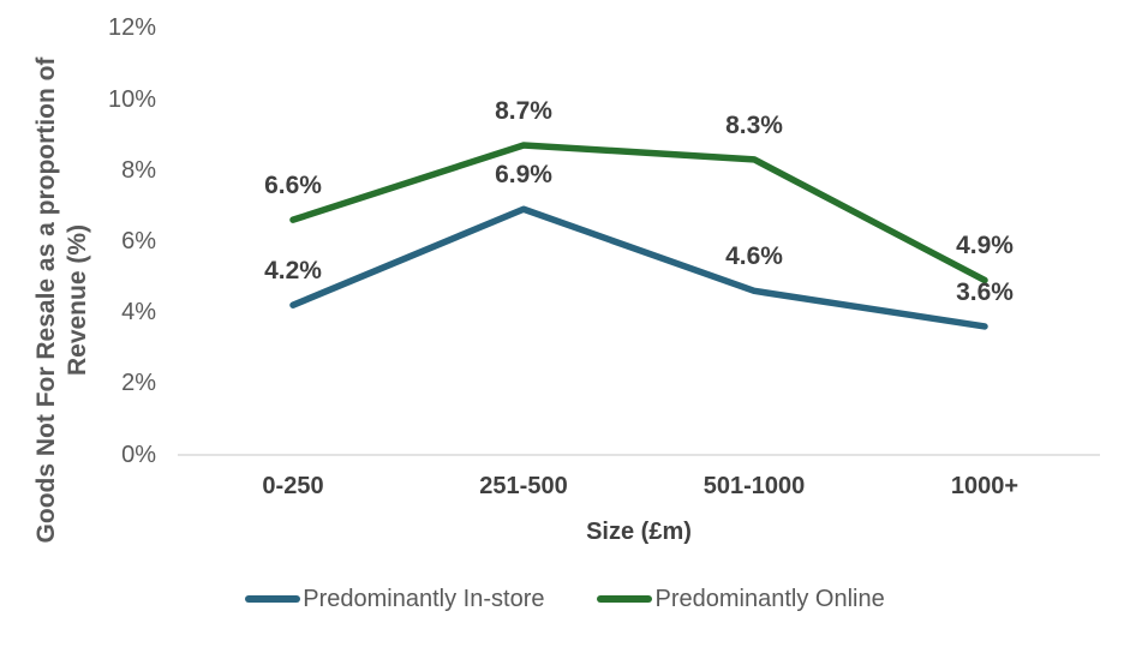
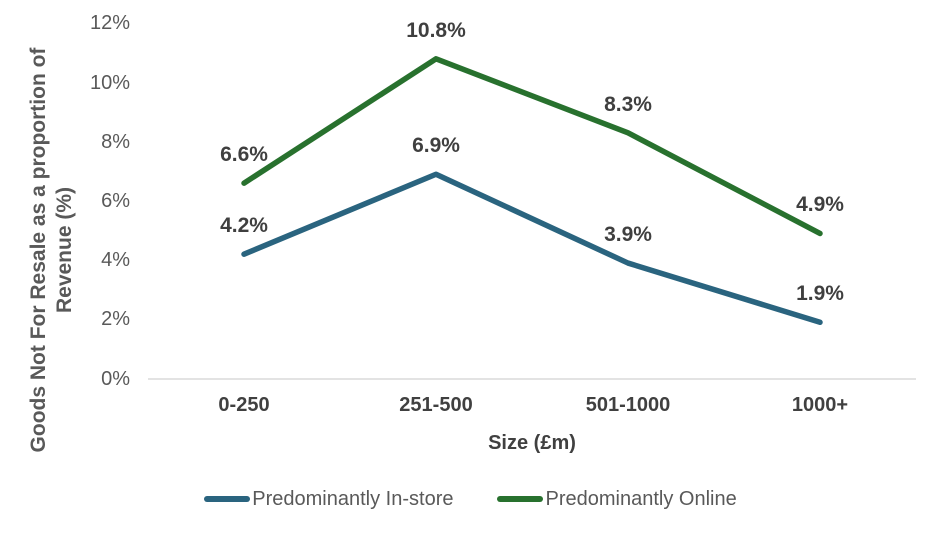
Predominantly Online/251-500: 8.7% -> 10.8%
Predominantly In-store/501-1000: 4.6% -> 3.9%
Predominantly In-store/1000+: 3.6% -> 1.9%
